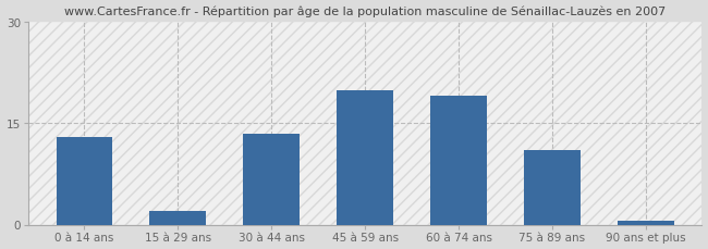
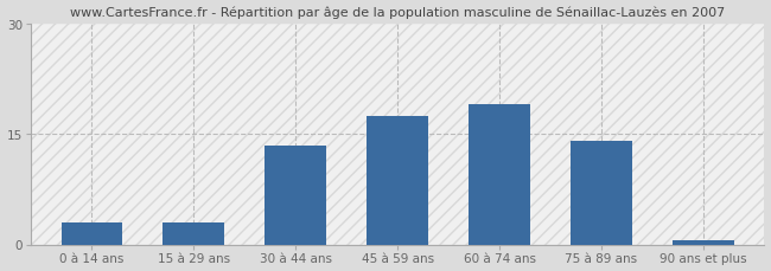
0 à 14 ans: 13.0 -> 3.0
15 à 29 ans: 2.0 -> 3.0
45 à 59 ans: 19.8 -> 17.5
75 à 89 ans: 11.0 -> 14.0
